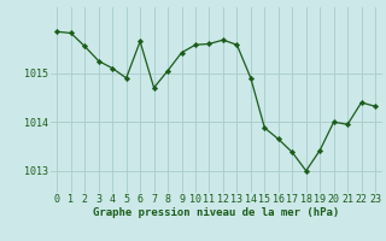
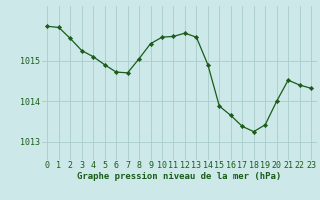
6: 1015.65 -> 1014.72
18: 1013.00 -> 1013.25
21: 1013.95 -> 1014.52
